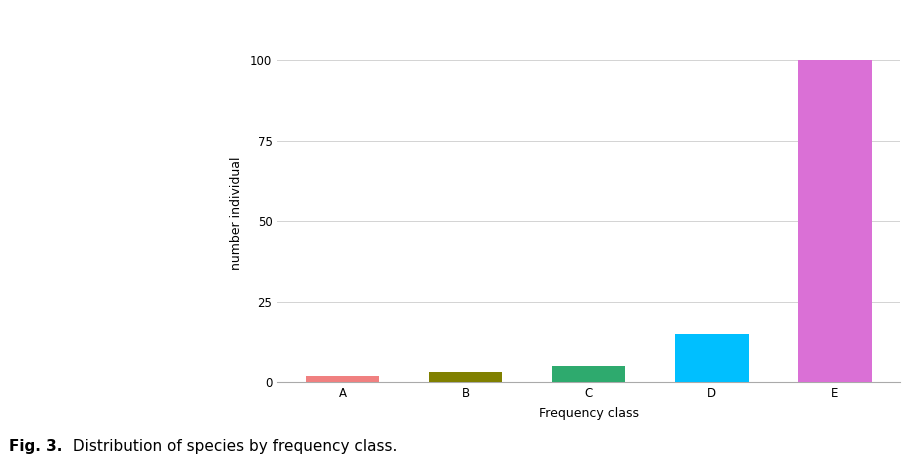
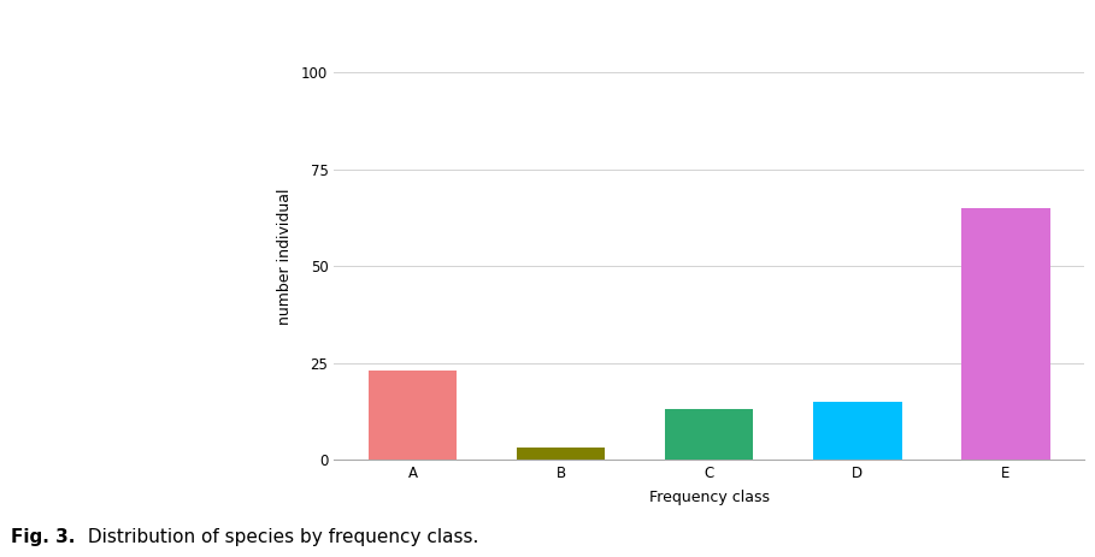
A: 2 -> 23
C: 5 -> 13
E: 100 -> 65
